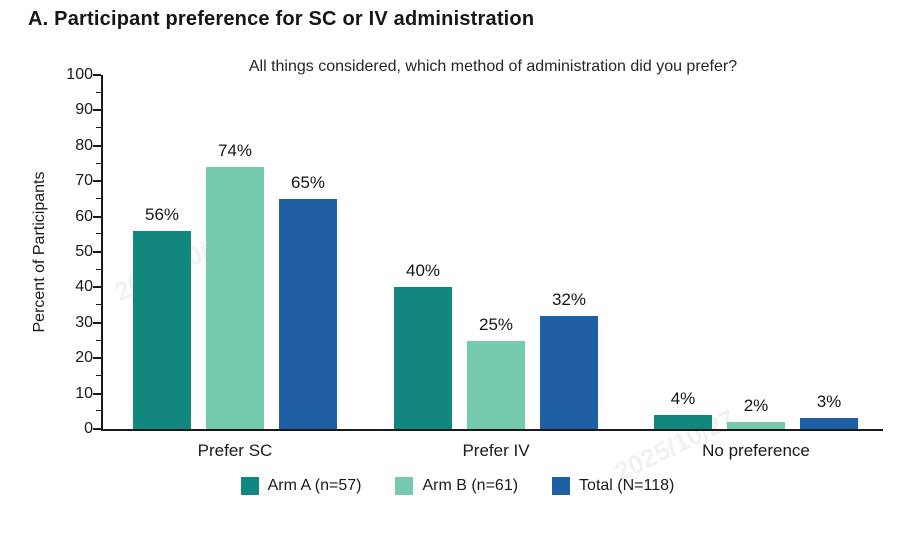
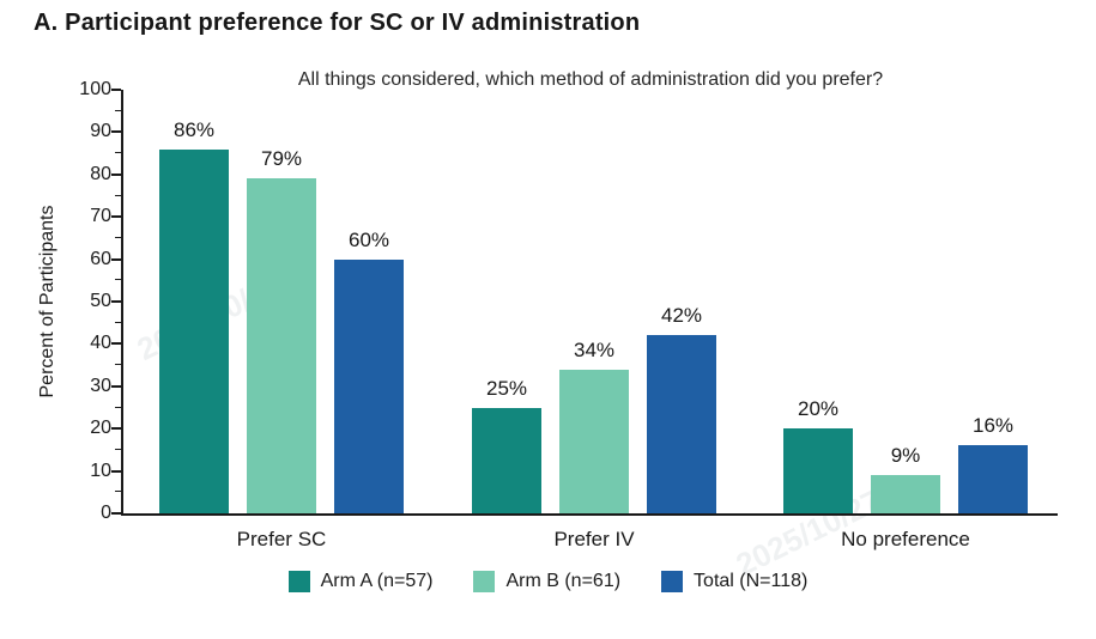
Arm A (n=57)/Prefer SC: 56% -> 86%
Arm B (n=61)/Prefer SC: 74% -> 79%
Total (N=118)/Prefer SC: 65% -> 60%
Arm A (n=57)/Prefer IV: 40% -> 25%
Arm B (n=61)/Prefer IV: 25% -> 34%
Total (N=118)/Prefer IV: 32% -> 42%
Arm A (n=57)/No preference: 4% -> 20%
Arm B (n=61)/No preference: 2% -> 9%
Total (N=118)/No preference: 3% -> 16%
